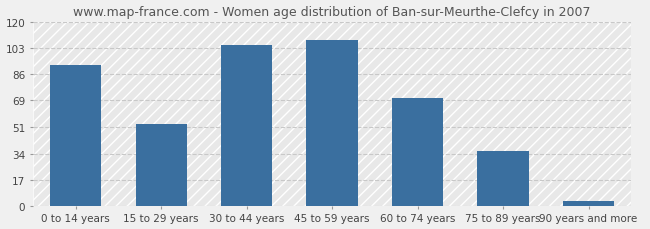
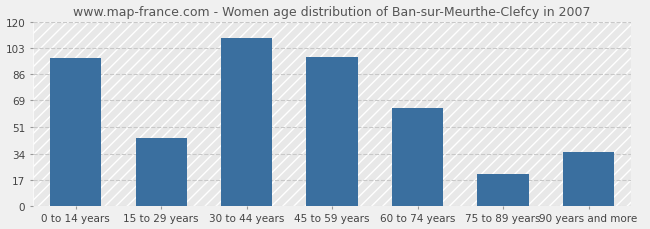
0 to 14 years: 92 -> 96
15 to 29 years: 53 -> 44
30 to 44 years: 105 -> 109
45 to 59 years: 108 -> 97
60 to 74 years: 70 -> 64
75 to 89 years: 36 -> 21
90 years and more: 3 -> 35
